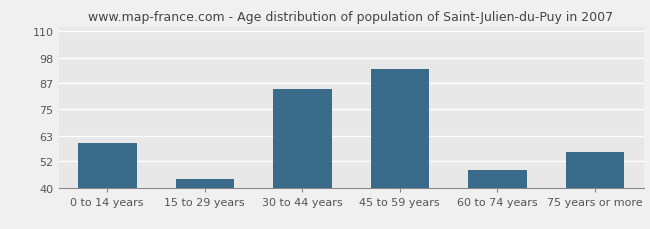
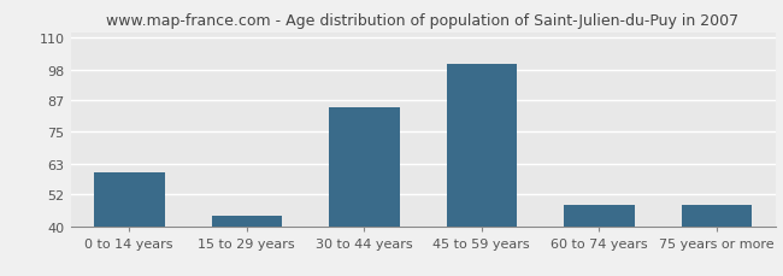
45 to 59 years: 93 -> 100
75 years or more: 56 -> 48
